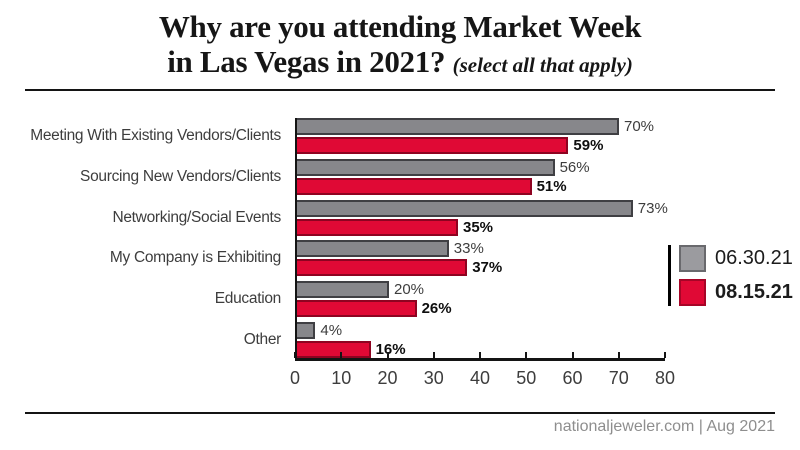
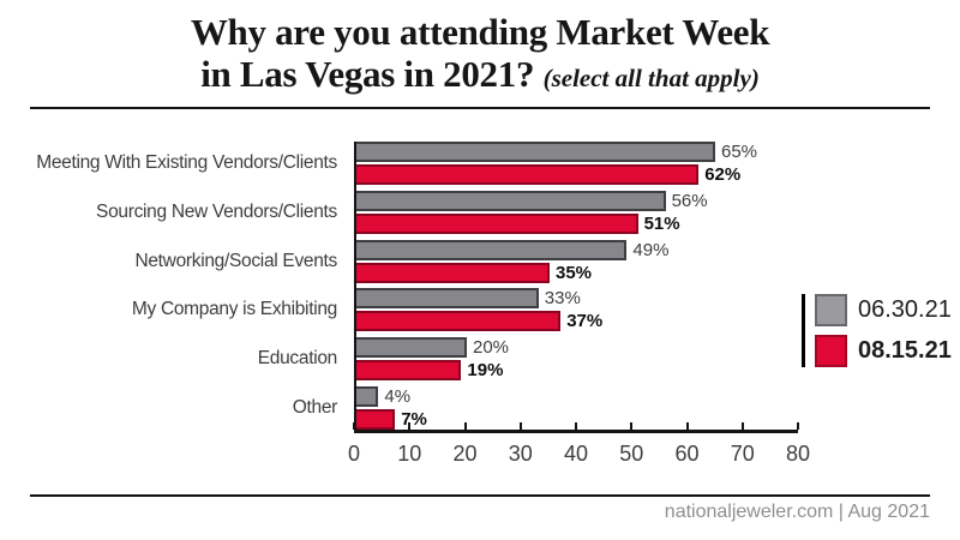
06.30.21/Meeting With Existing Vendors/Clients: 70% -> 65%
08.15.21/Meeting With Existing Vendors/Clients: 59% -> 62%
06.30.21/Networking/Social Events: 73% -> 49%
08.15.21/Education: 26% -> 19%
08.15.21/Other: 16% -> 7%
